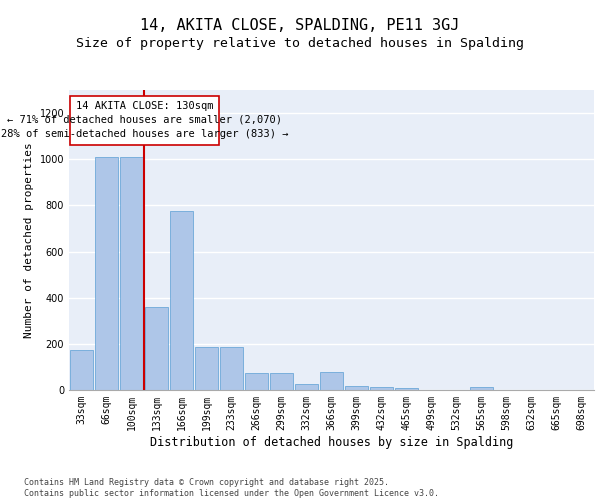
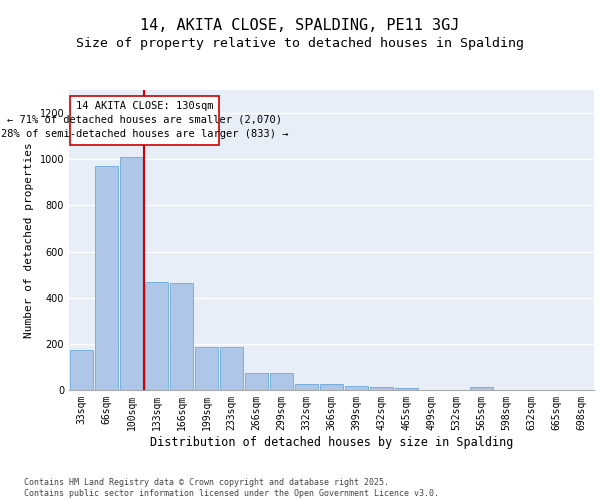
66sqm: 1010 -> 970
133sqm: 360 -> 470
166sqm: 775 -> 465
366sqm: 80 -> 25
